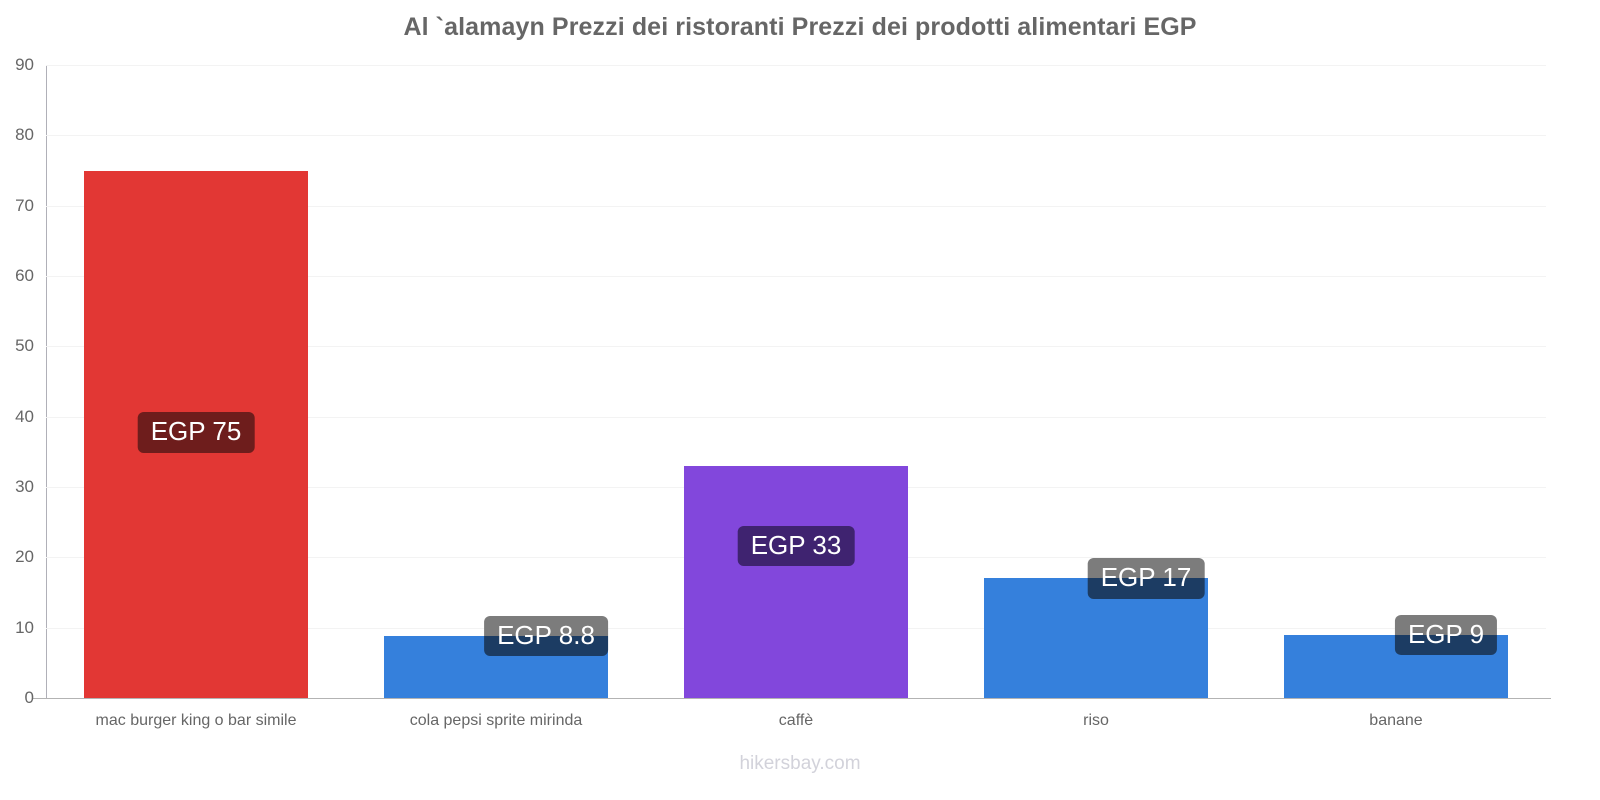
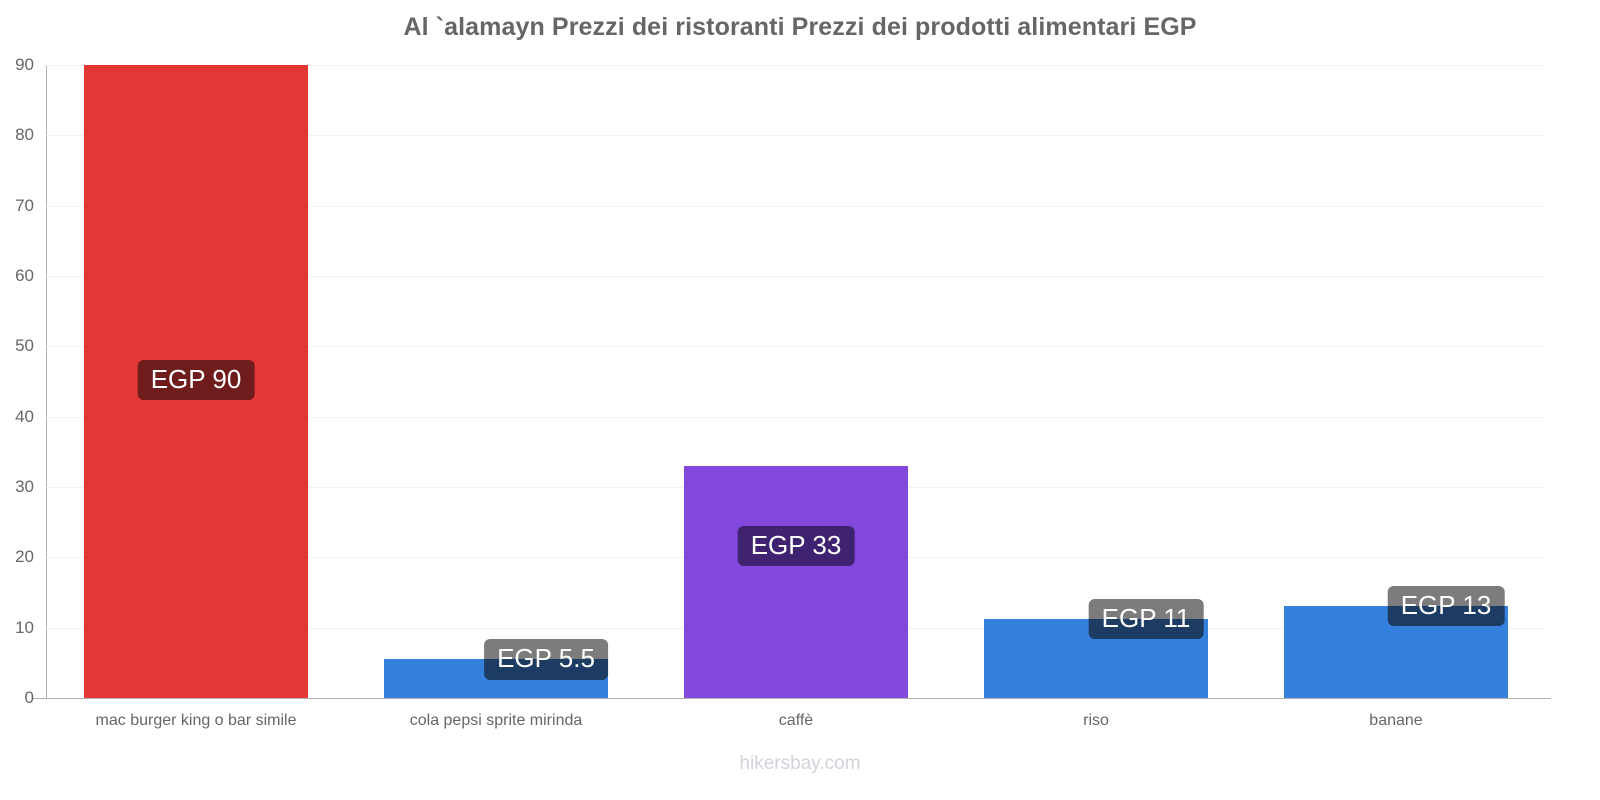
mac burger king o bar simile: 75 -> 90
cola pepsi sprite mirinda: 8.8 -> 5.5
riso: 17 -> 11
banane: 9 -> 13
